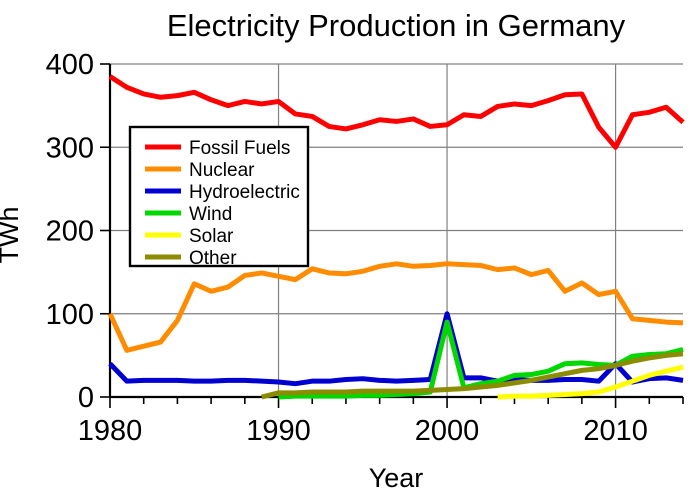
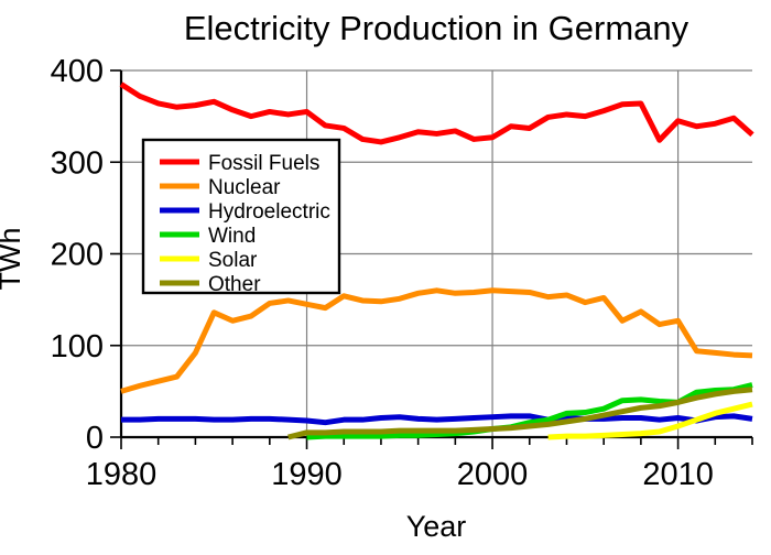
Nuclear/1980: 100 -> 50
Hydroelectric/1980: 40 -> 20
Hydroelectric/2000: 100 -> 20
Wind/2000: 90 -> 10
Fossil Fuels/2010: 300 -> 340
Hydroelectric/2010: 40 -> 20
